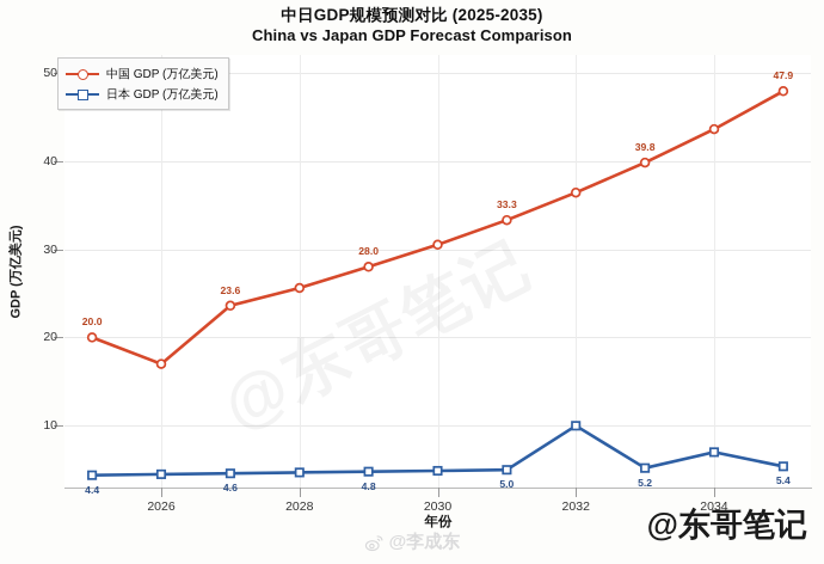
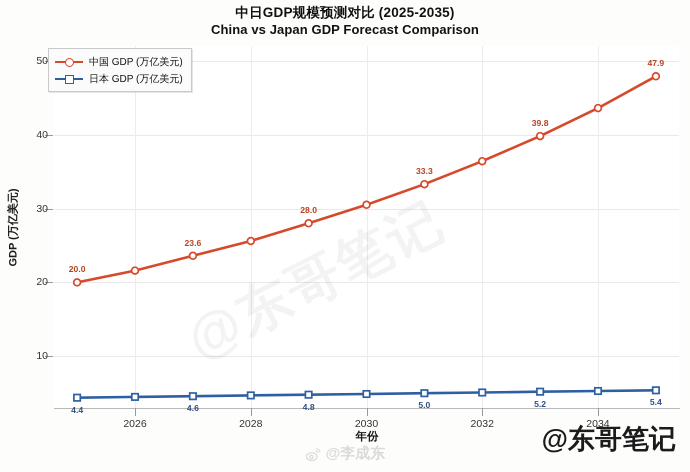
中国 GDP (万亿美元)/2026: 17 -> 22
日本 GDP (万亿美元)/2032: 10 -> 5
日本 GDP (万亿美元)/2034: 7 -> 5
